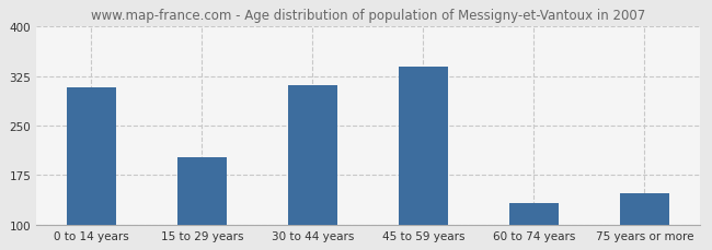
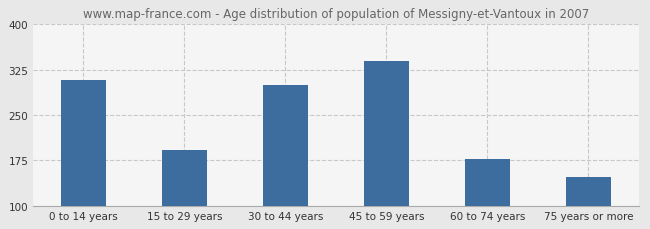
15 to 29 years: 202 -> 192
30 to 44 years: 312 -> 300
60 to 74 years: 132 -> 178
